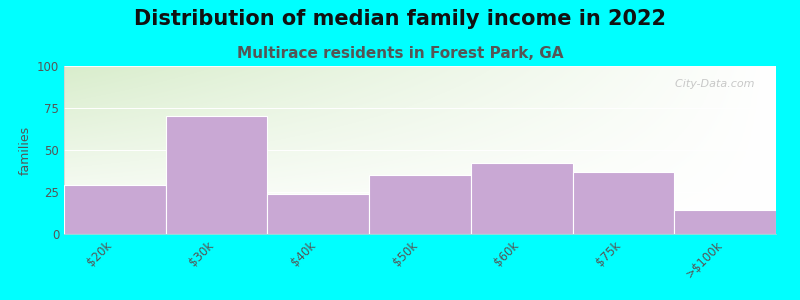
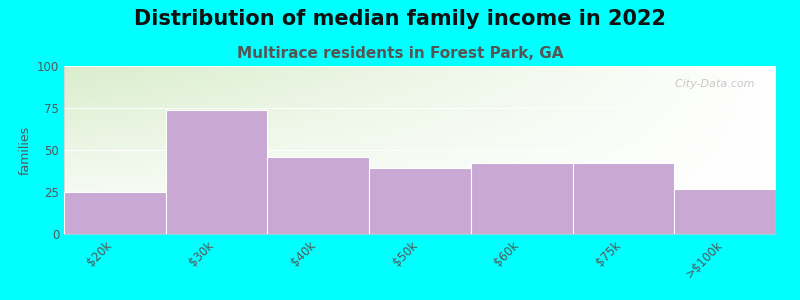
$20k: 29 -> 25
$30k: 70 -> 74
$40k: 24 -> 46
$50k: 35 -> 39
$75k: 37 -> 42
>$100k: 14 -> 27
